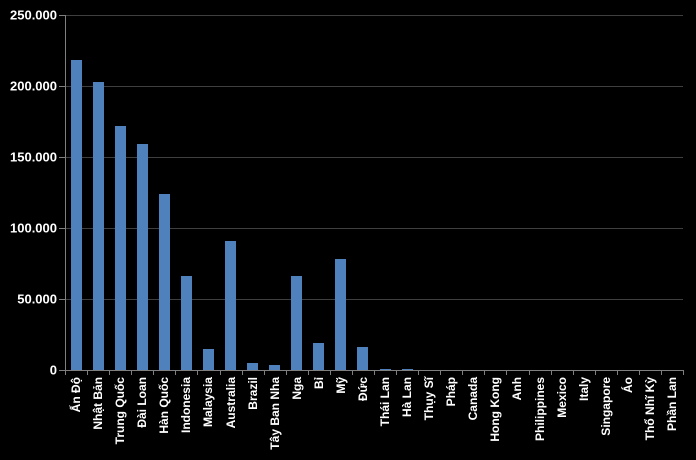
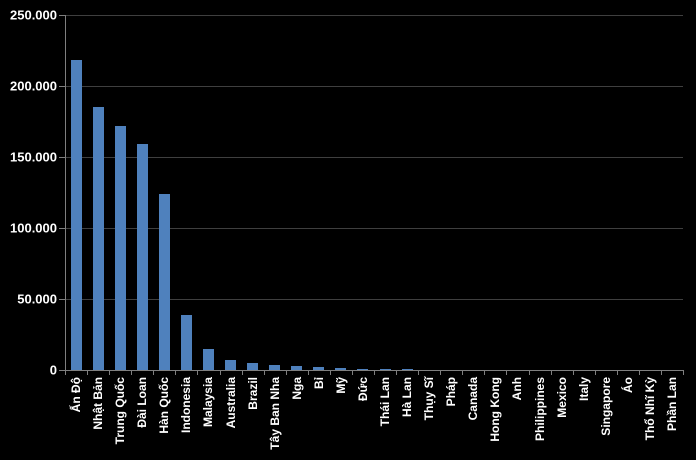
Nhật Bản: 203000 -> 185000
Indonesia: 66000 -> 39000
Australia: 91000 -> 7000
Nga: 66000 -> 3000
Bỉ: 19000 -> 2000
Mỹ: 78000 -> 2000
Đức: 16000 -> 1000
